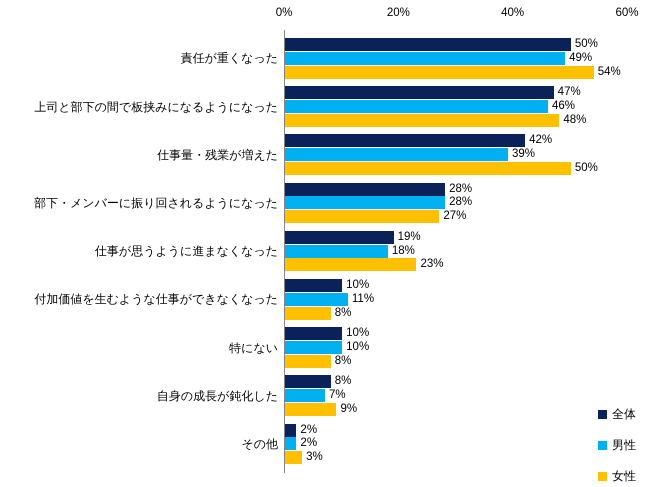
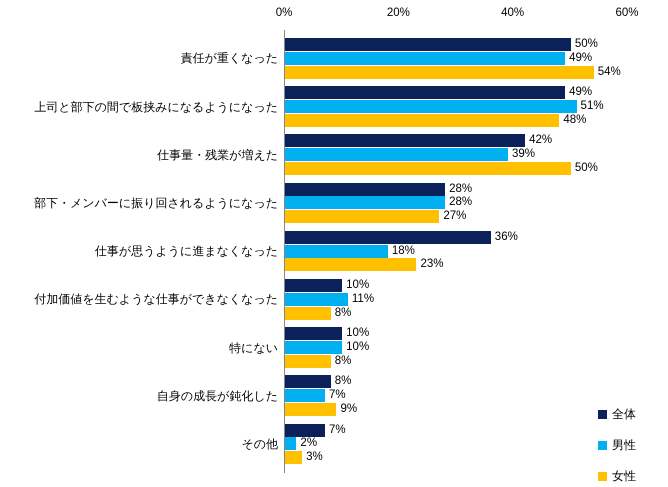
全体/上司と部下の間で板挟みになるようになった: 47% -> 49%
男性/上司と部下の間で板挟みになるようになった: 46% -> 51%
全体/仕事が思うように進まなくなった: 19% -> 36%
全体/その他: 2% -> 7%
